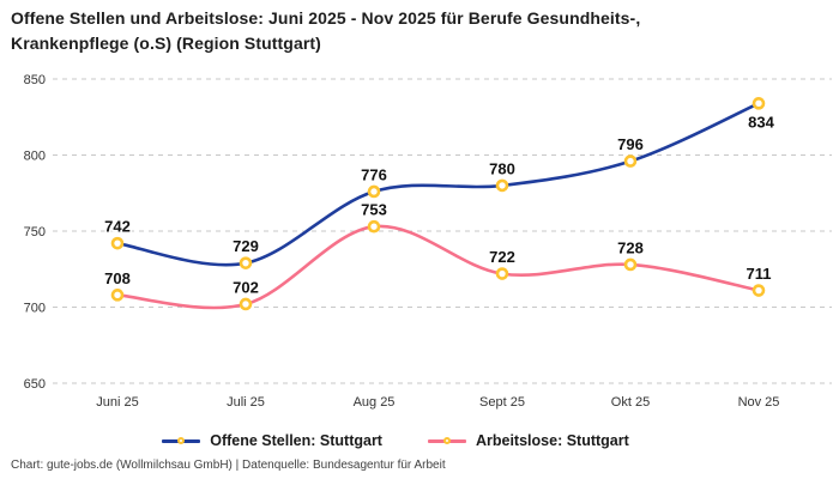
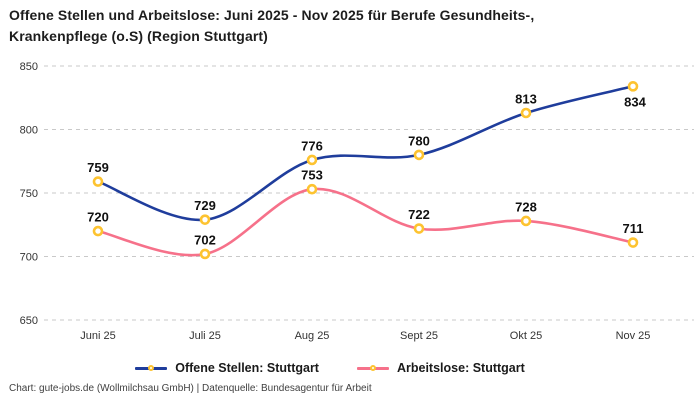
Offene Stellen: Stuttgart/Juni 25: 742 -> 759
Arbeitslose: Stuttgart/Juni 25: 708 -> 720
Offene Stellen: Stuttgart/Okt 25: 796 -> 813
